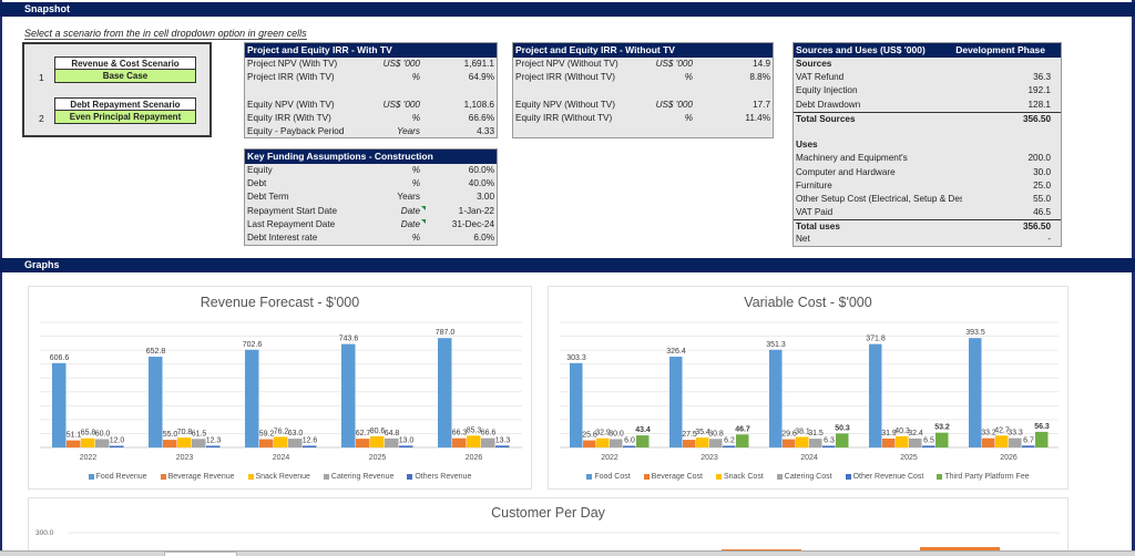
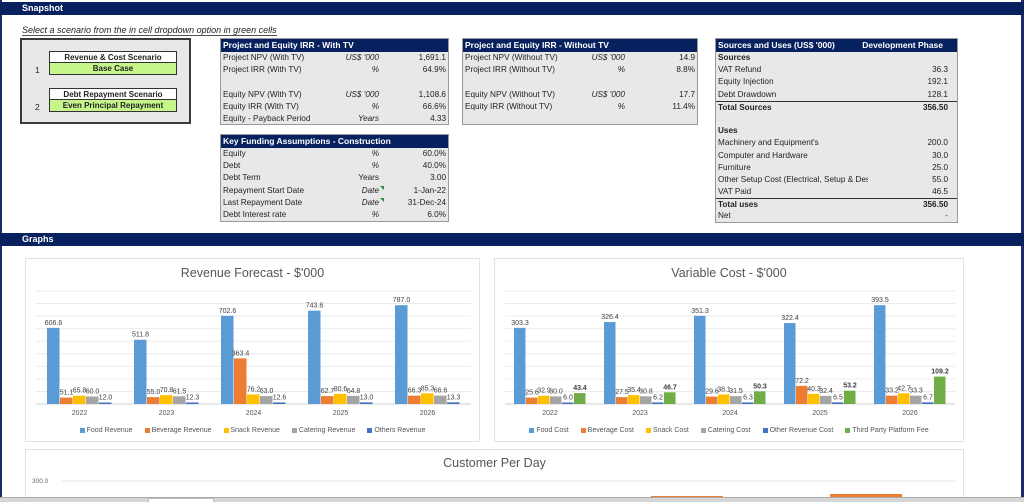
Revenue Forecast - $'000/Food Revenue/2023: 652.8 -> 511.8
Revenue Forecast - $'000/Beverage Revenue/2024: 59.2 -> 363.4
Variable Cost - $'000/Food Cost/2025: 371.8 -> 322.4
Variable Cost - $'000/Beverage Cost/2025: 31.9 -> 72.2
Variable Cost - $'000/Third Party Platform Fee/2026: 56.3 -> 109.2
